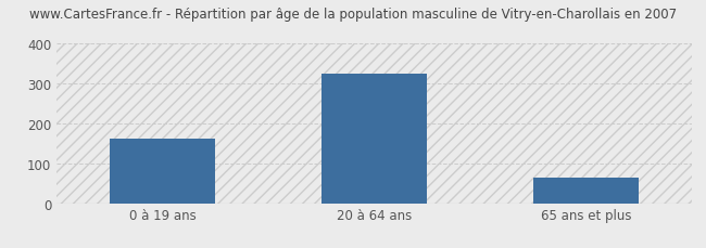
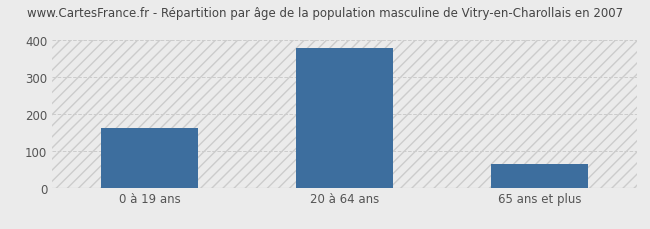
20 à 64 ans: 325 -> 380
